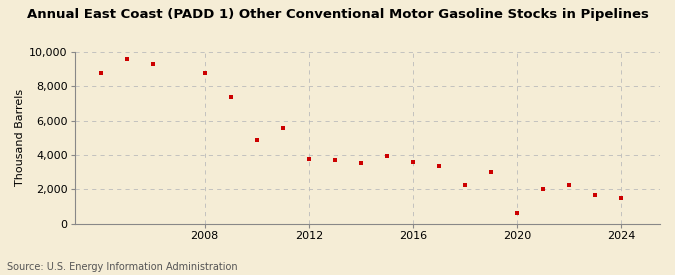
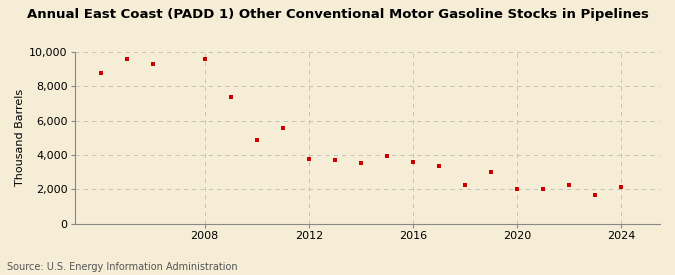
2008: 8,800 -> 9,600
2020: 600 -> 2,000
2024: 1,500 -> 2,200
